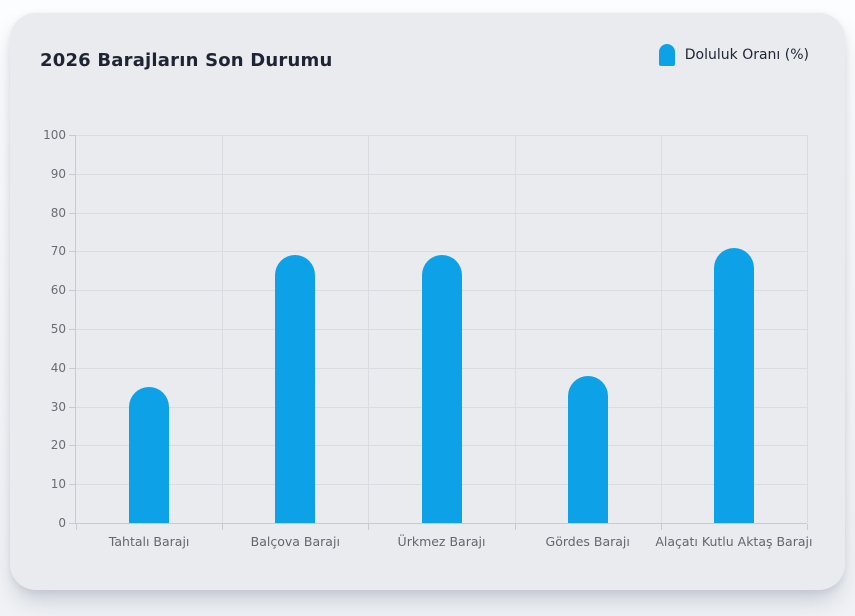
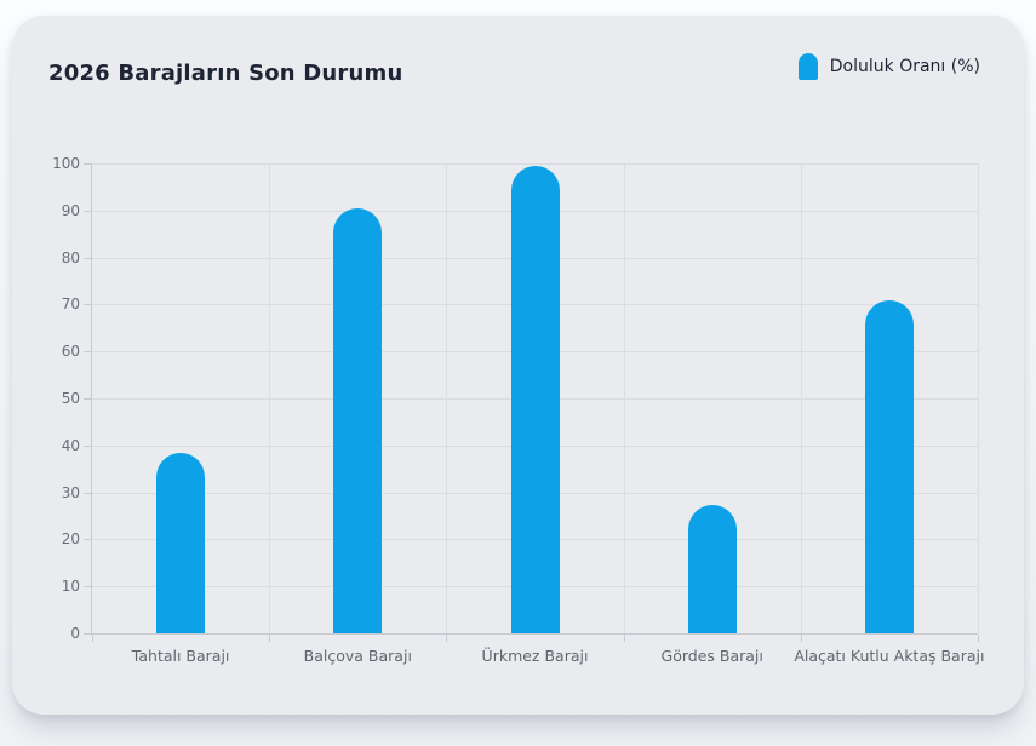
Tahtalı Barajı: 35 -> 38
Balçova Barajı: 69 -> 90
Ürkmez Barajı: 69 -> 99
Gördes Barajı: 38 -> 27
